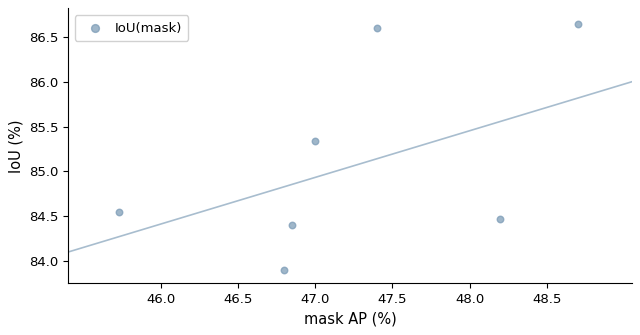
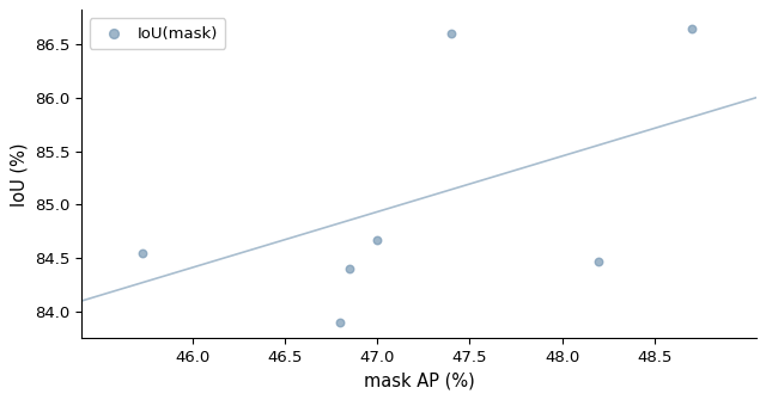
47.0: 85.34 -> 84.67
